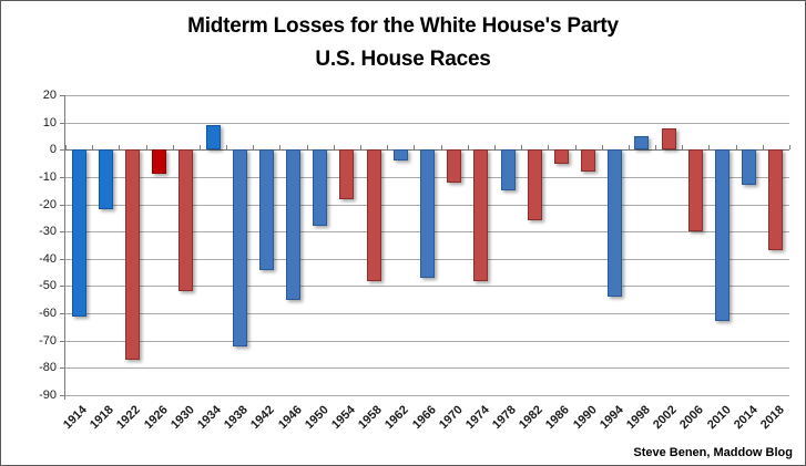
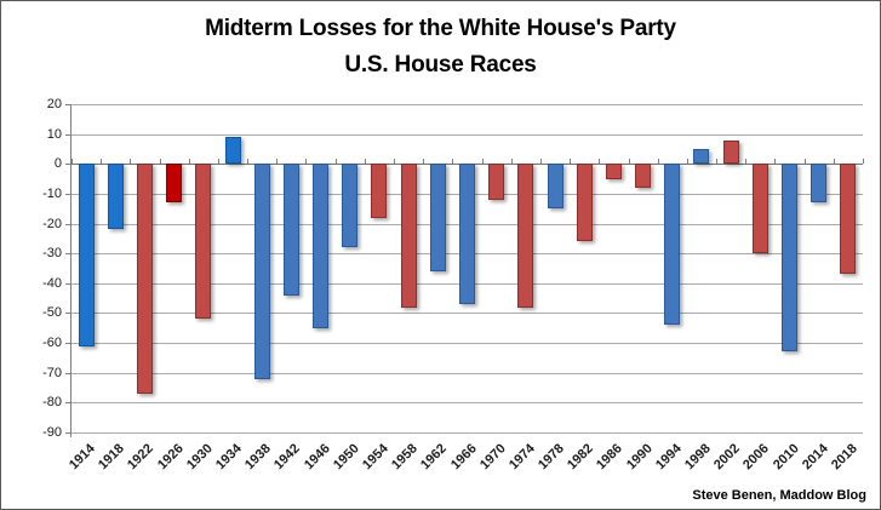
1926: -9 -> -13
1962: -4 -> -36
